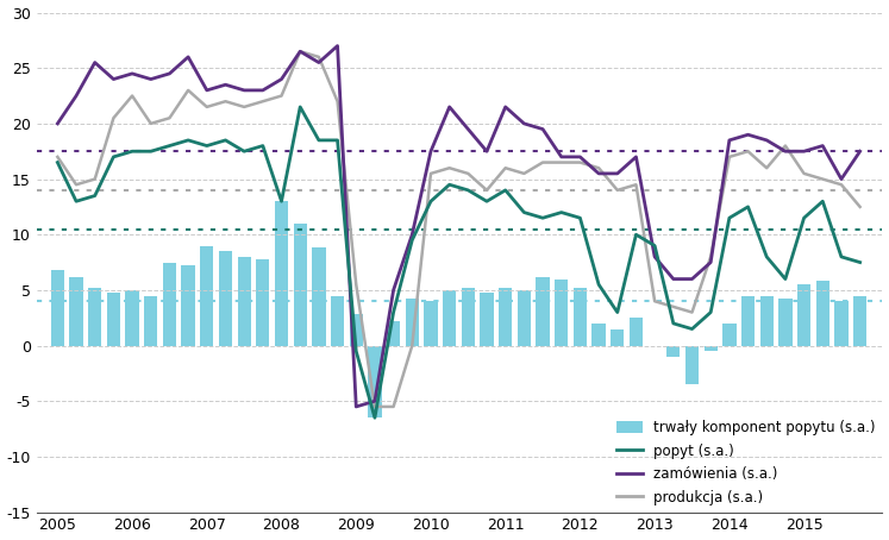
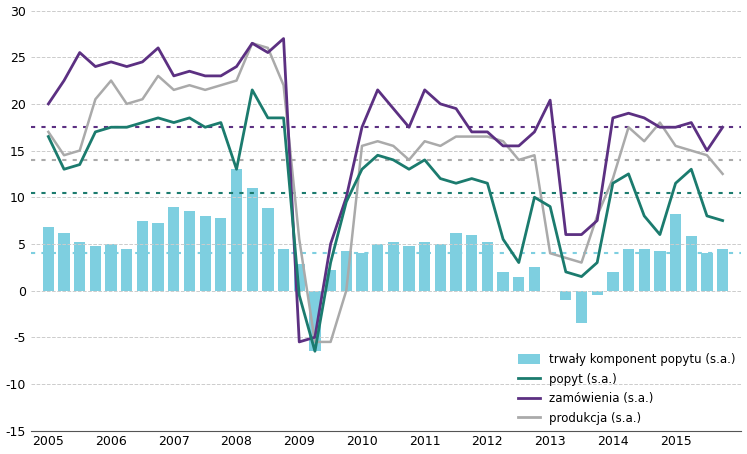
zamówienia (s.a.)/2013: 8.0 -> 20.4
produkcja (s.a.)/2014: 17.0 -> 12.0
trwały komponent popytu (s.a.)/2015: 5.5 -> 8.2
